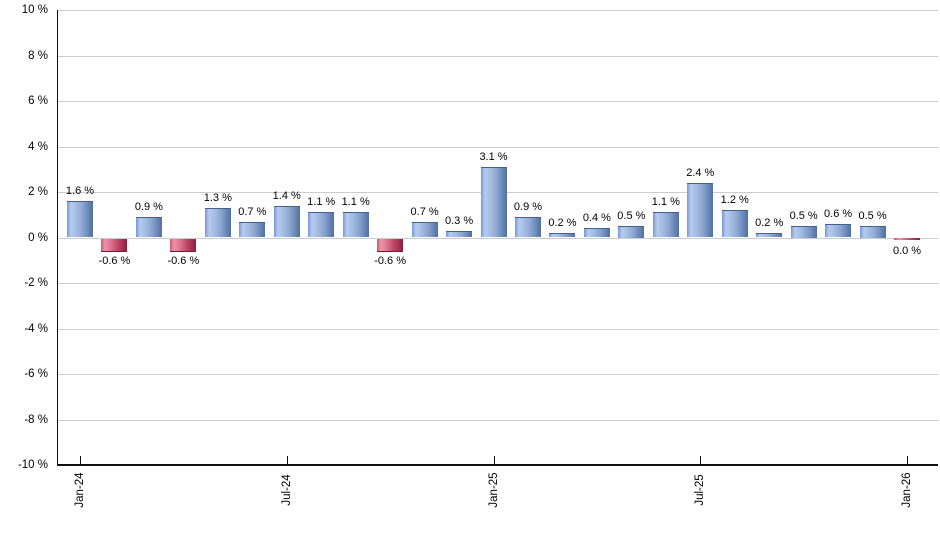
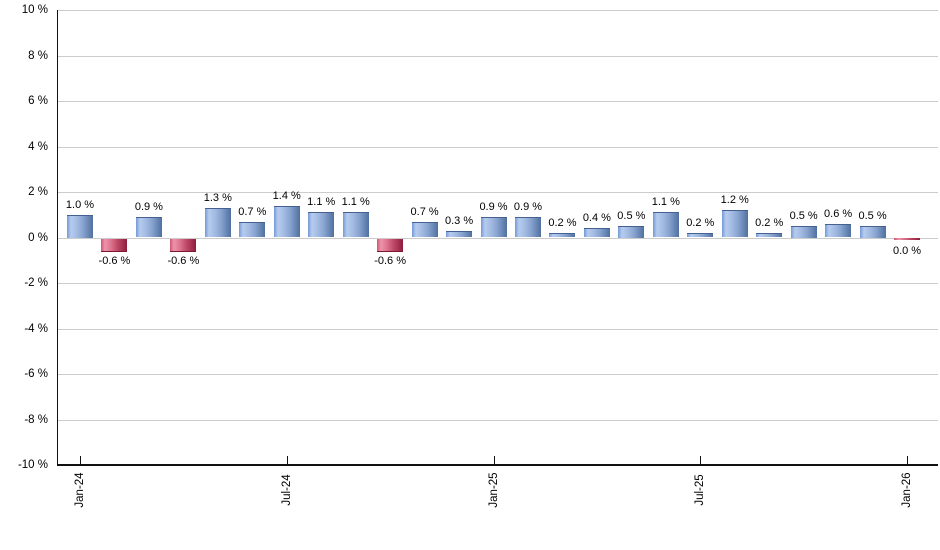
Jan-24: 1.6 -> 1.0
Jan-25: 3.1 -> 0.9
Jul-25: 2.4 -> 0.2
